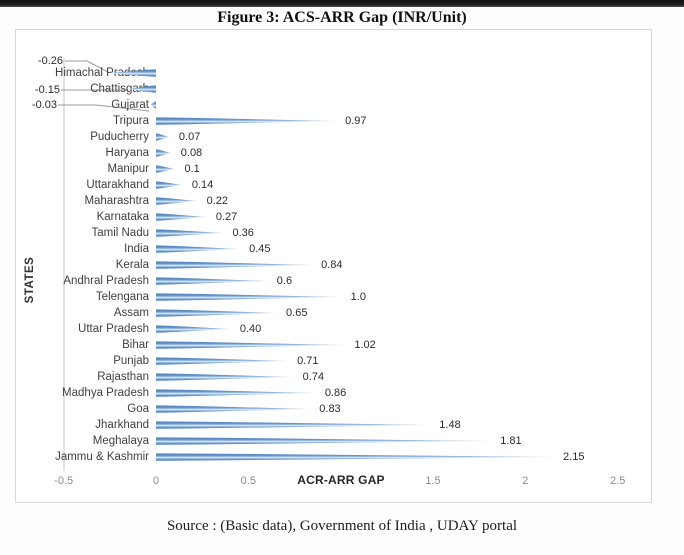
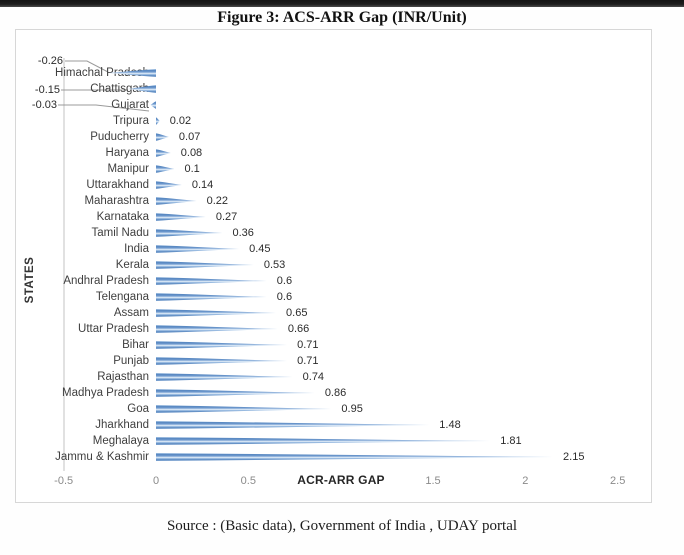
Tripura: 0.97 -> 0.02
Kerala: 0.84 -> 0.53
Telengana: 1.0 -> 0.6
Uttar Pradesh: 0.40 -> 0.66
Bihar: 1.02 -> 0.71
Goa: 0.83 -> 0.95
